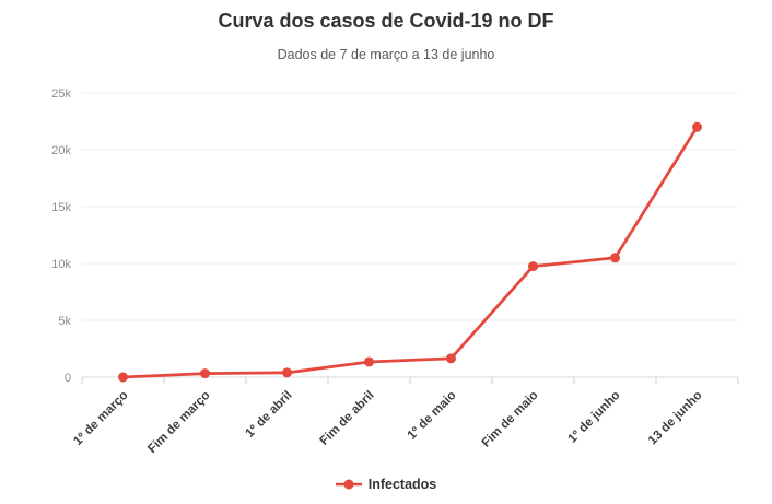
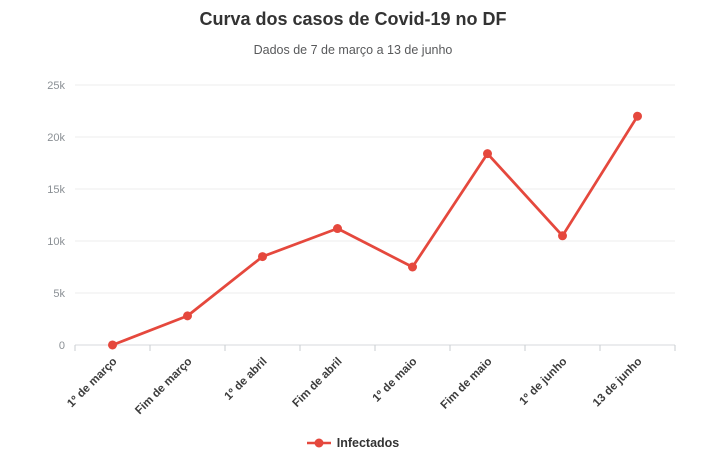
Fim de março: 0.3k -> 2.8k
1º de abril: 0.4k -> 8.5k
Fim de abril: 1.4k -> 11.2k
1º de maio: 1.6k -> 7.5k
Fim de maio: 9.8k -> 18.4k
